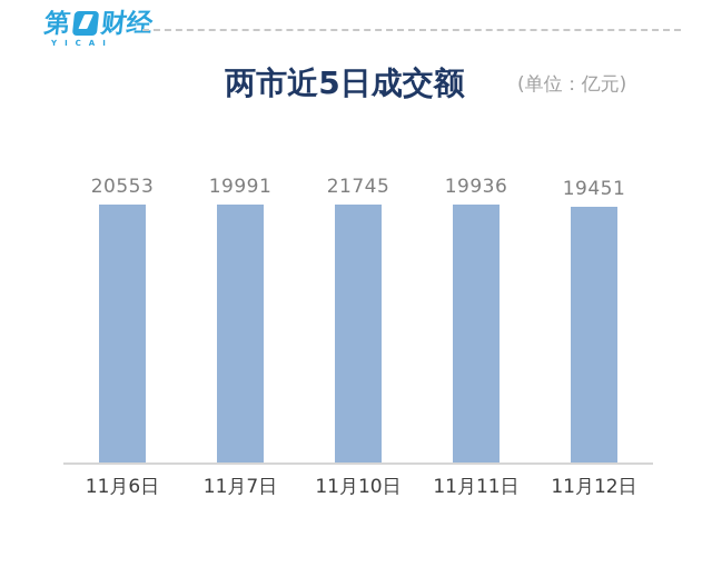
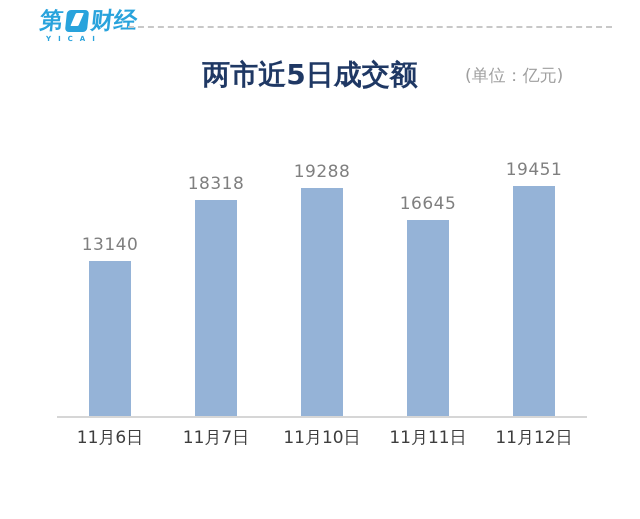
11月6日: 20553 -> 13140
11月7日: 19991 -> 18318
11月10日: 21745 -> 19288
11月11日: 19936 -> 16645
